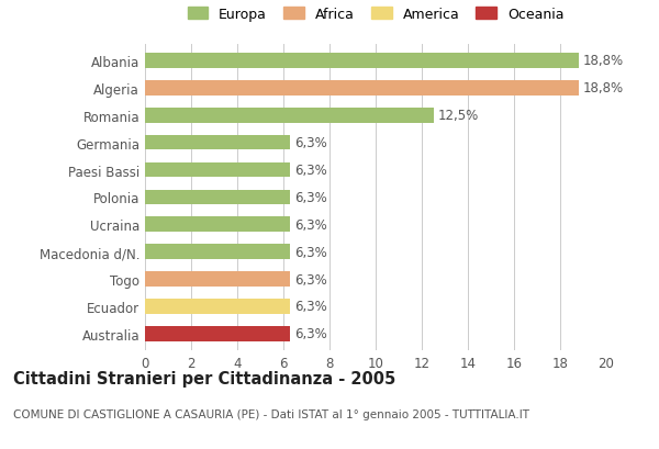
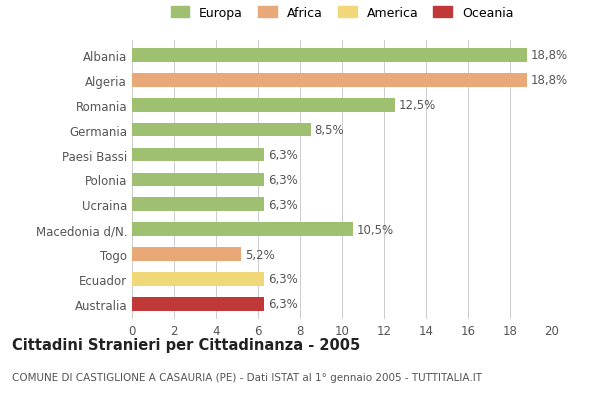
Germania: 6,3% -> 8,5%
Macedonia d/N.: 6,3% -> 10,5%
Togo: 6,3% -> 5,2%
